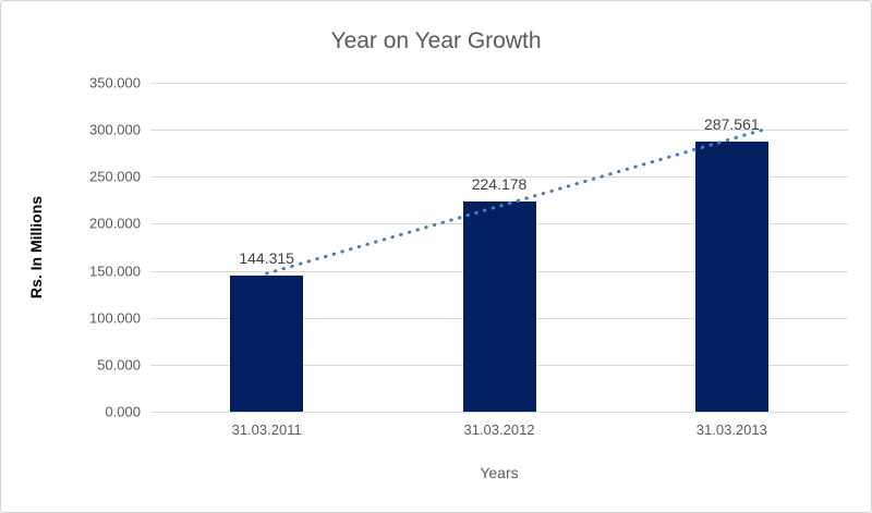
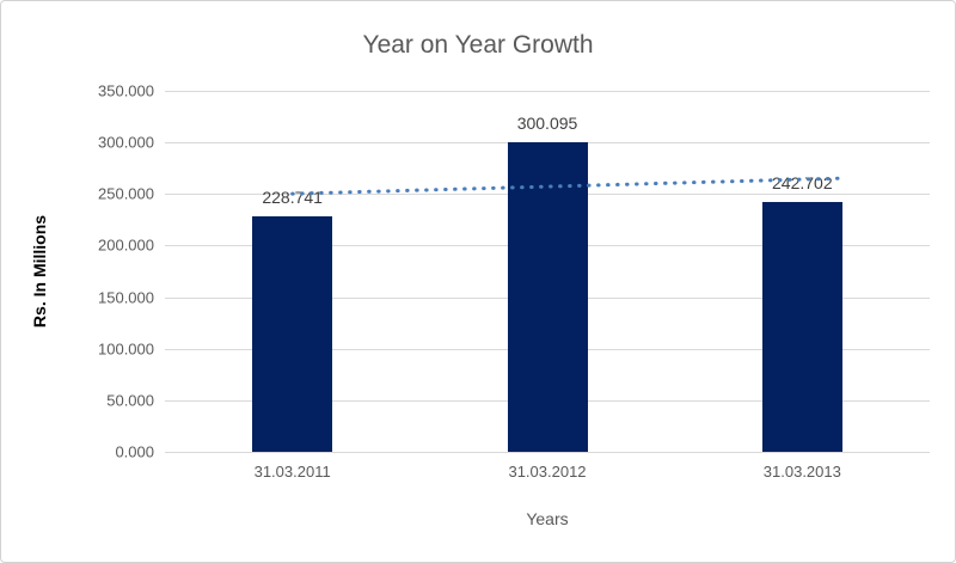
31.03.2011: 144.315 -> 228.741
31.03.2012: 224.178 -> 300.095
31.03.2013: 287.561 -> 242.702
